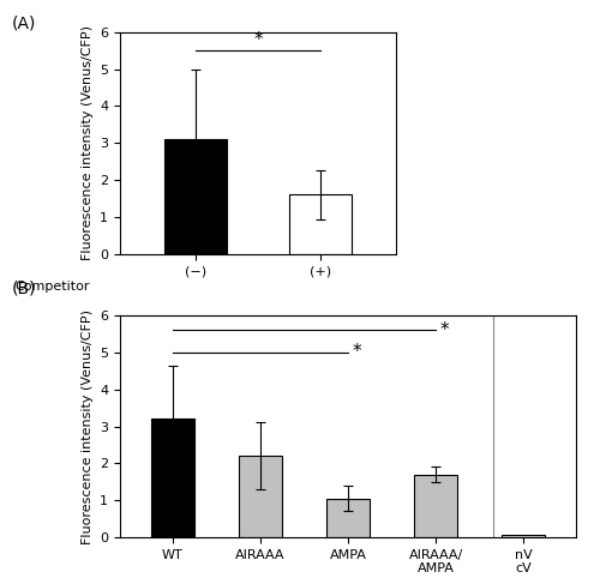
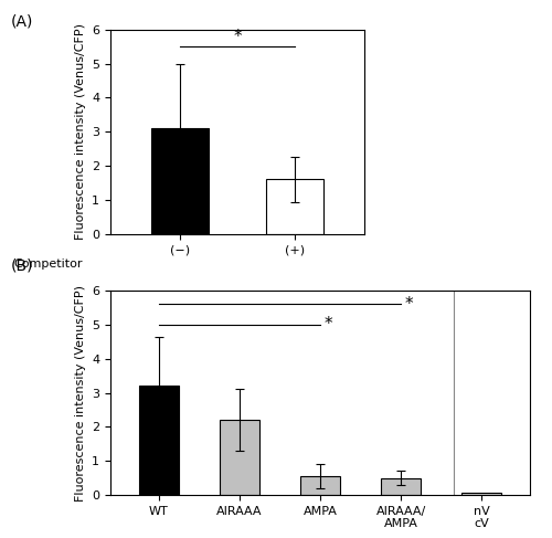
AMPA: 1.05 -> 0.55
AIRAAA/ AMPA: 1.70 -> 0.50
